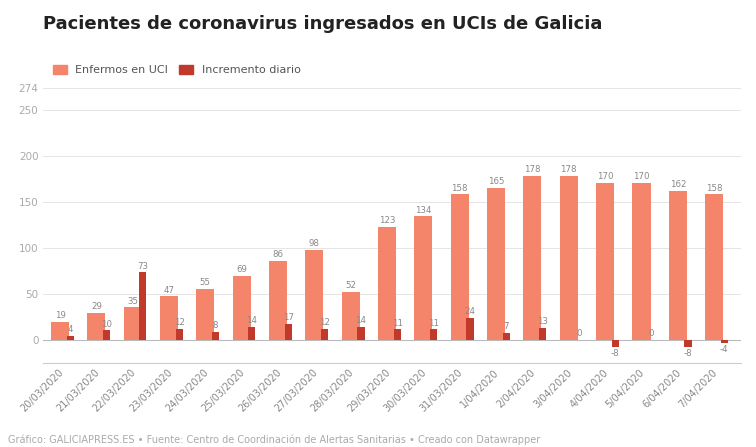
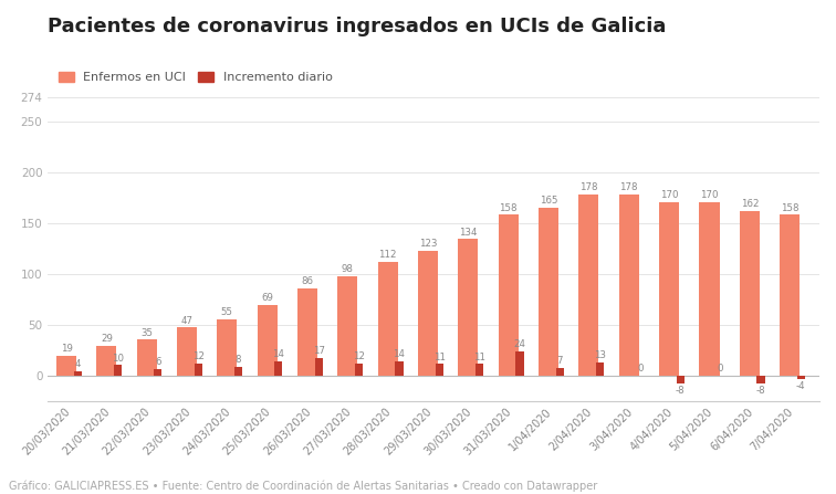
Incremento diario/22/03/2020: 73 -> 6
Enfermos en UCI/28/03/2020: 52 -> 112
